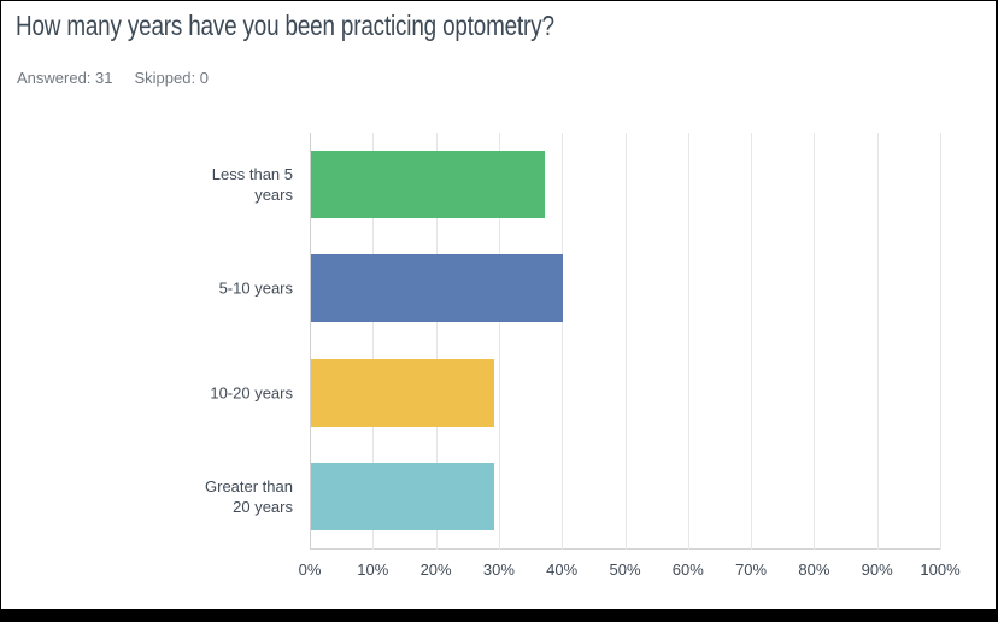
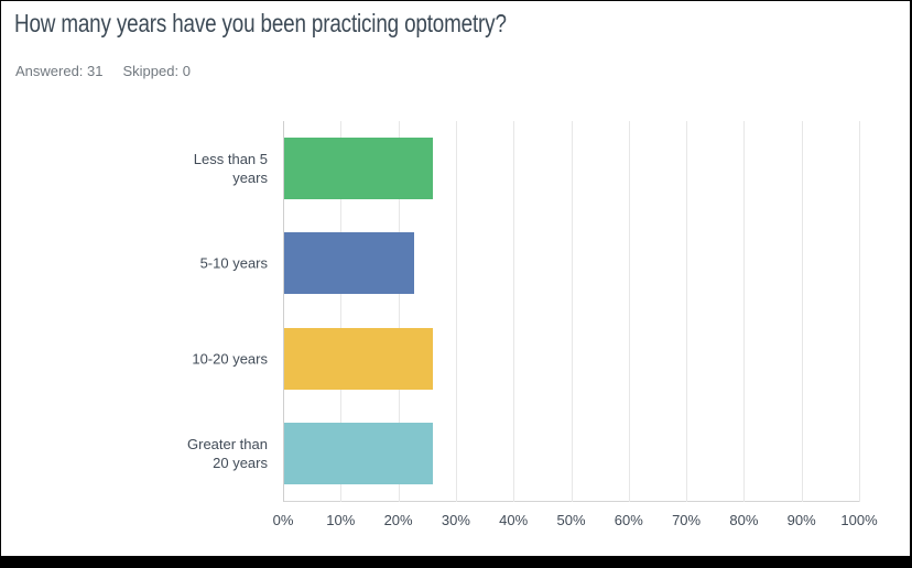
Less than 5 years: 37% -> 26%
5-10 years: 40% -> 23%
10-20 years: 29% -> 26%
Greater than 20 years: 29% -> 26%
